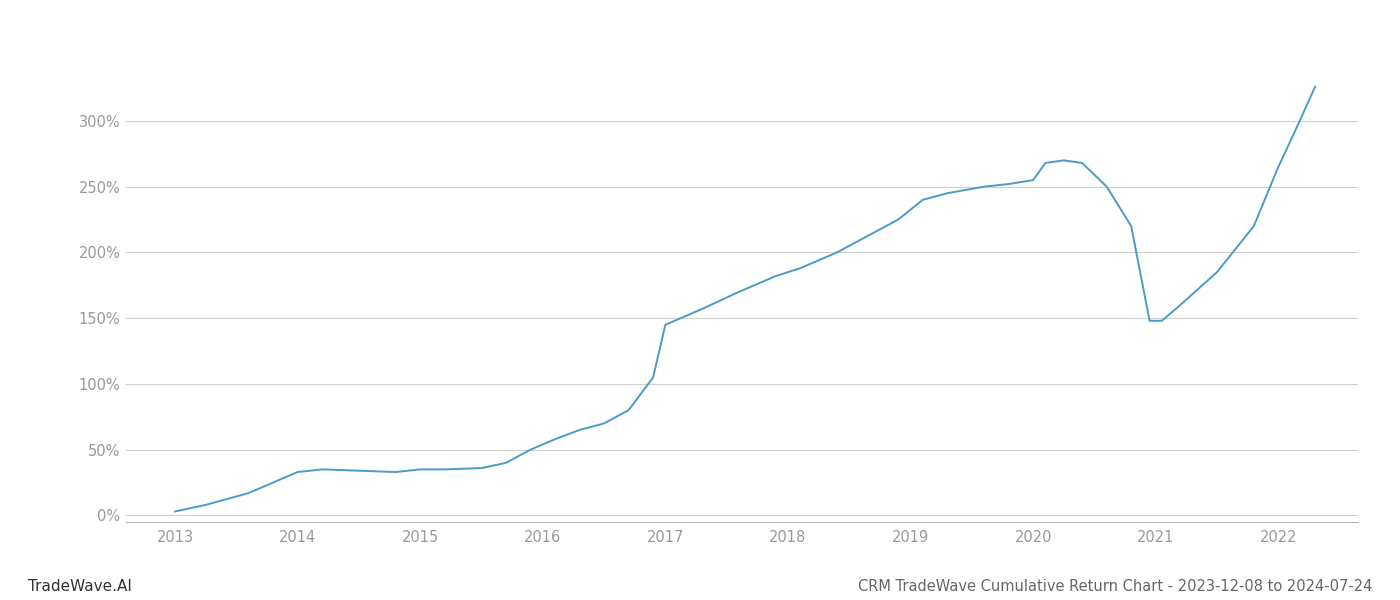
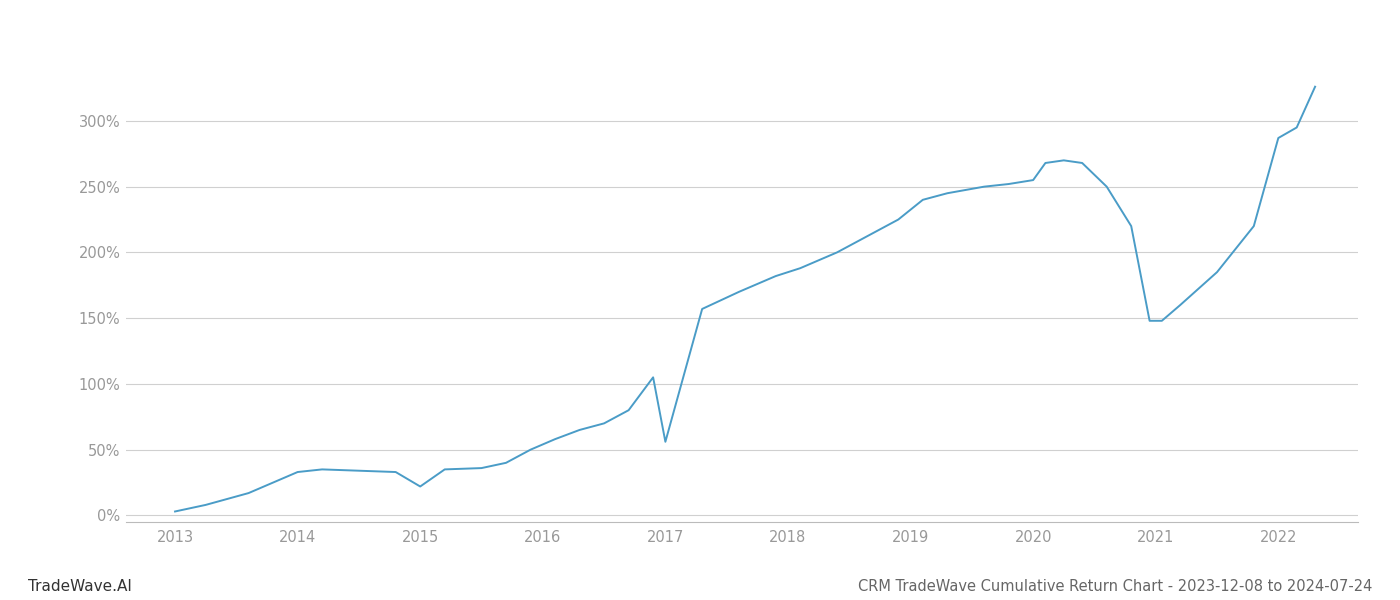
2015: 35% -> 22%
2017: 145% -> 56%
2022: 265% -> 287%
